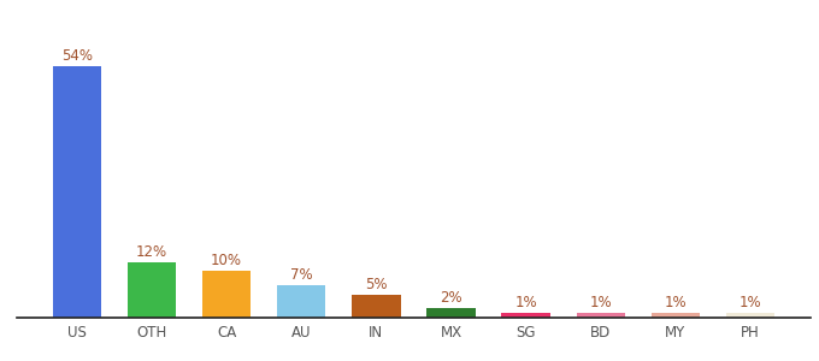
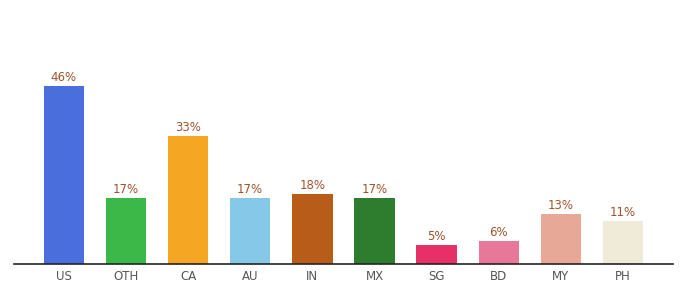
US: 54% -> 46%
OTH: 12% -> 17%
CA: 10% -> 33%
AU: 7% -> 17%
IN: 5% -> 18%
MX: 2% -> 17%
SG: 1% -> 5%
BD: 1% -> 6%
MY: 1% -> 13%
PH: 1% -> 11%
